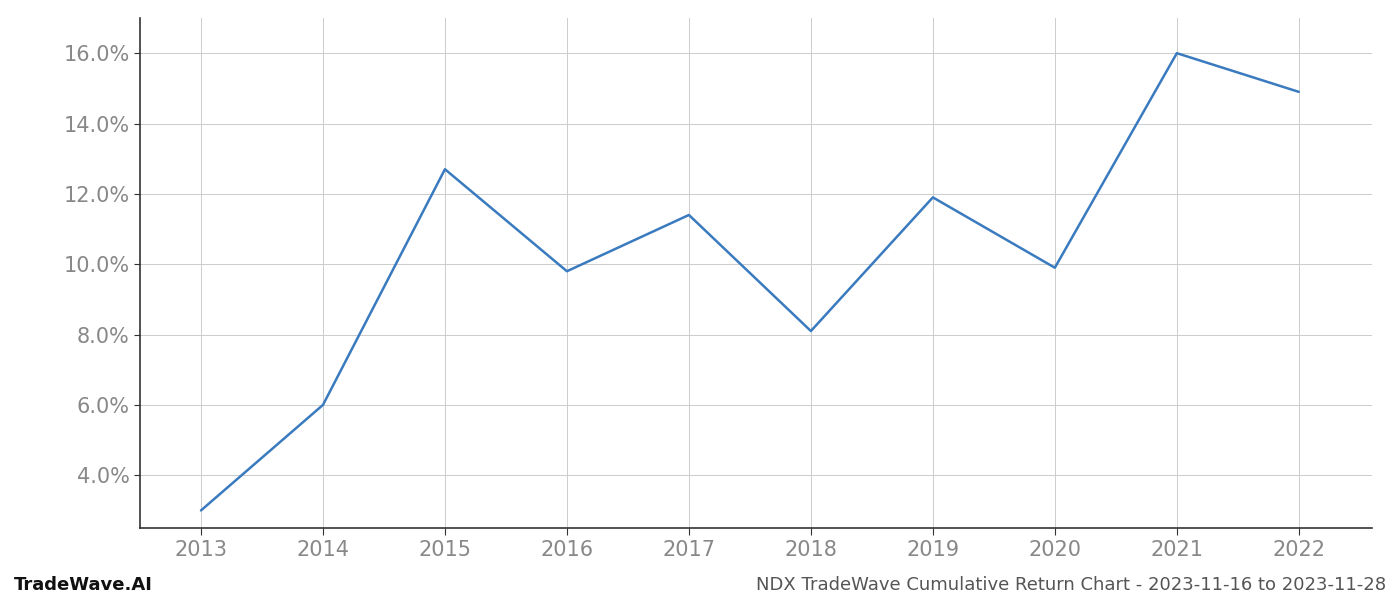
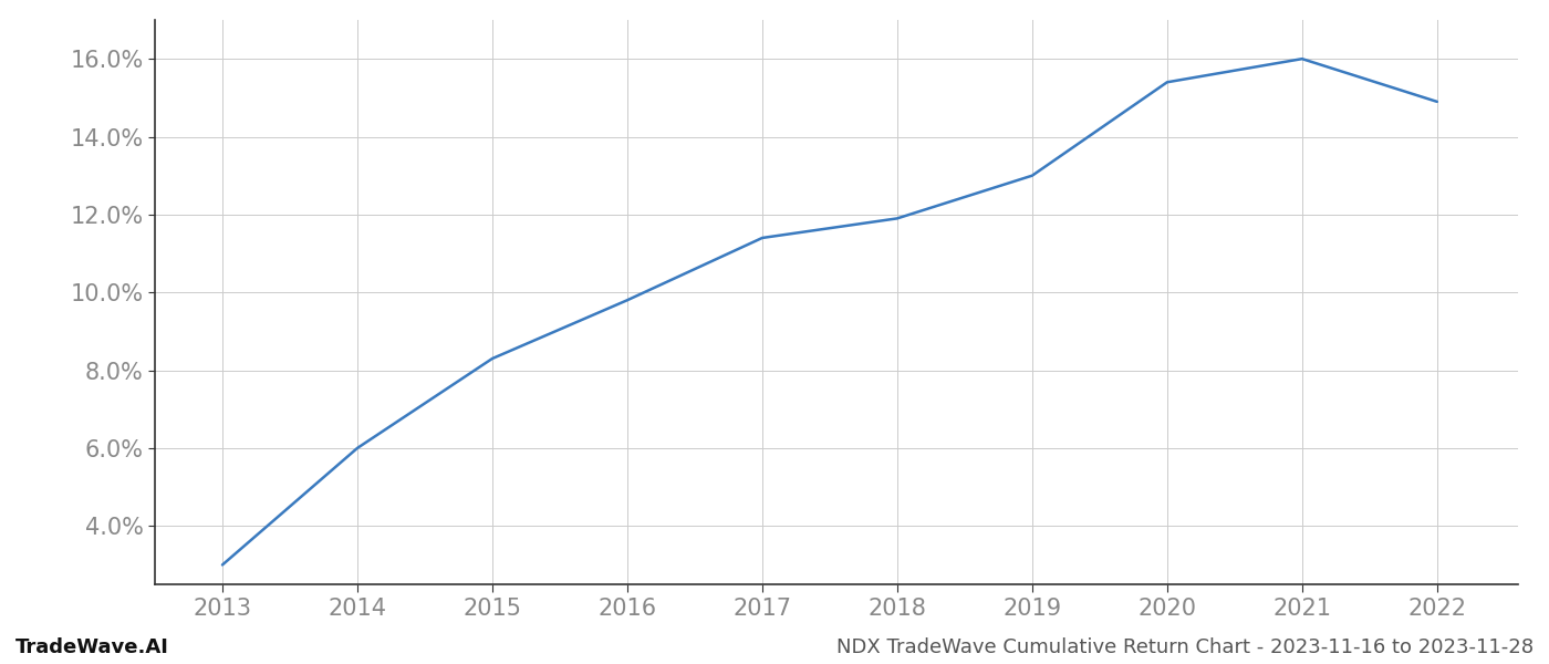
2015: 12.7% -> 8.3%
2018: 8.1% -> 11.9%
2019: 11.9% -> 13.0%
2020: 9.9% -> 15.4%
